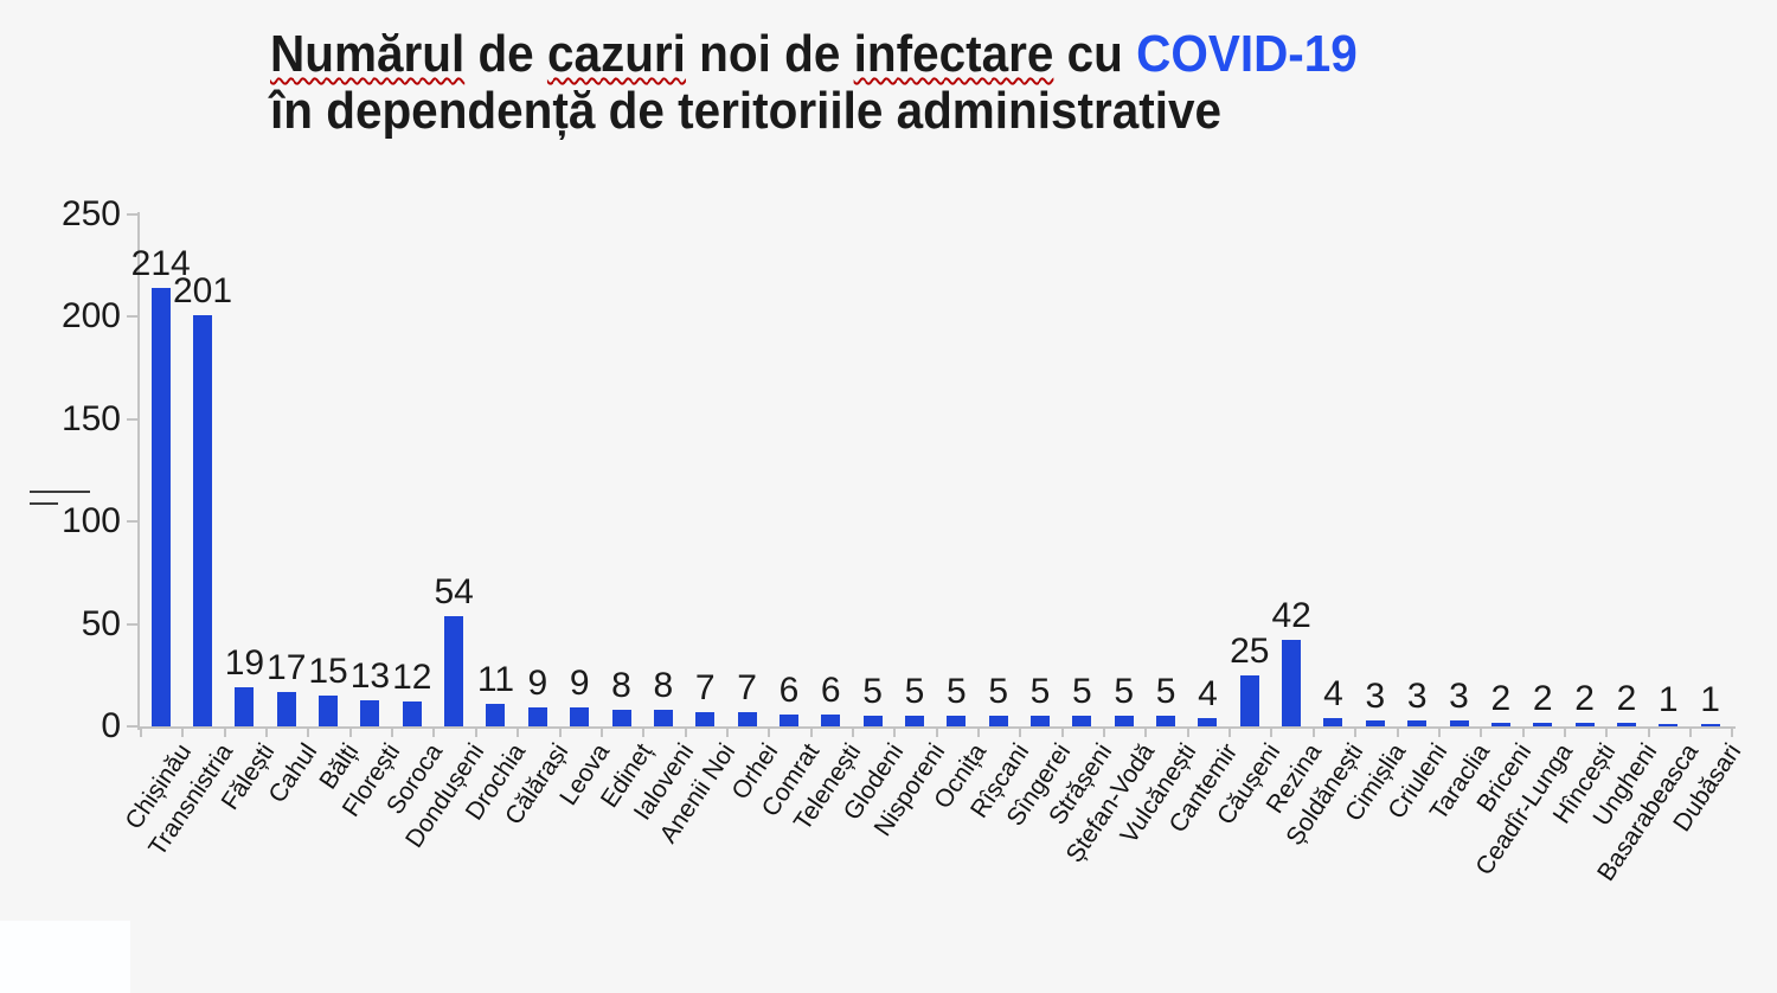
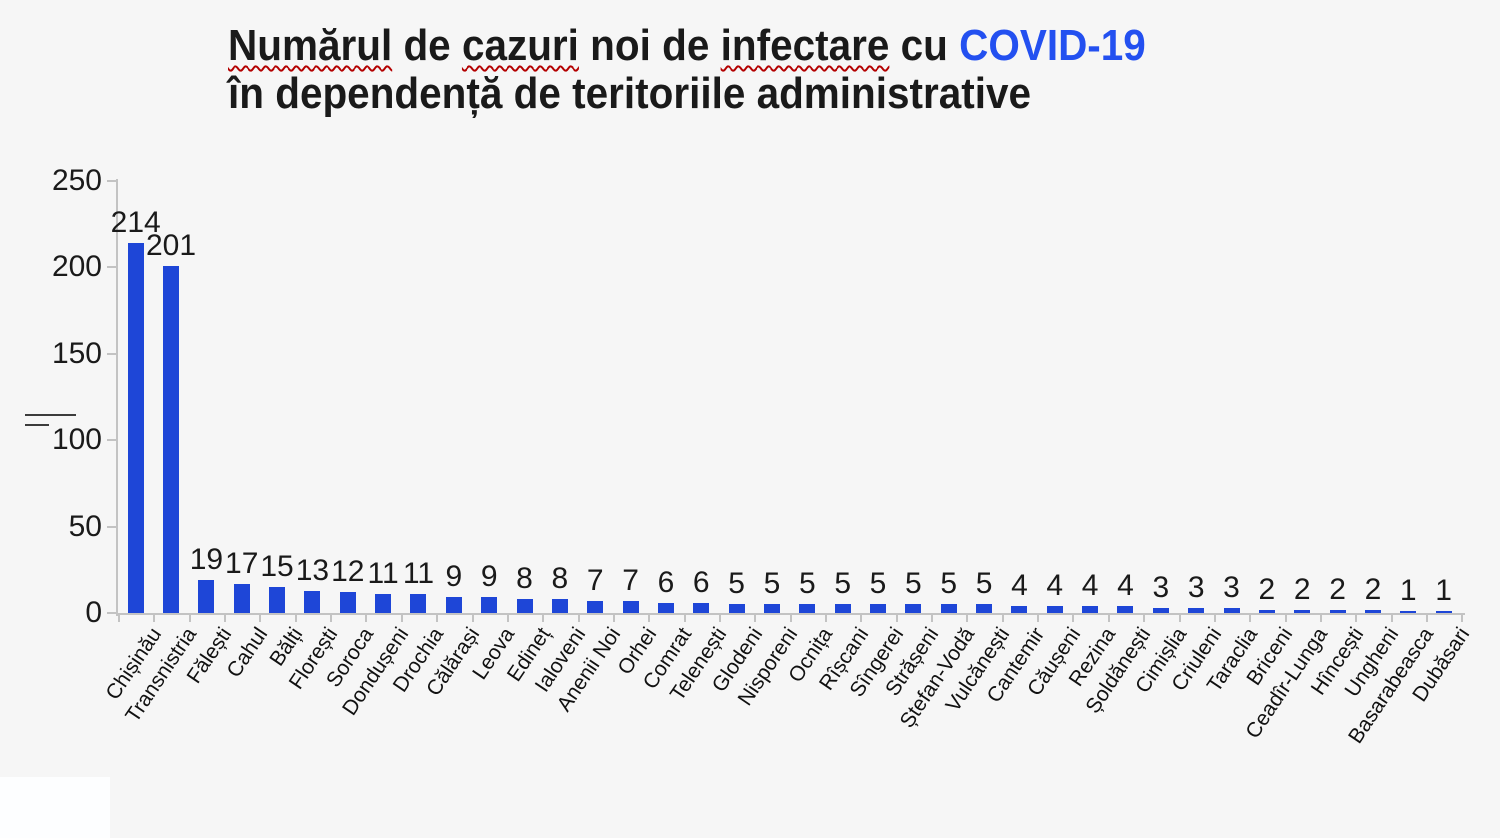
Dondușeni: 54 -> 11
Căușeni: 25 -> 4
Rezina: 42 -> 4
